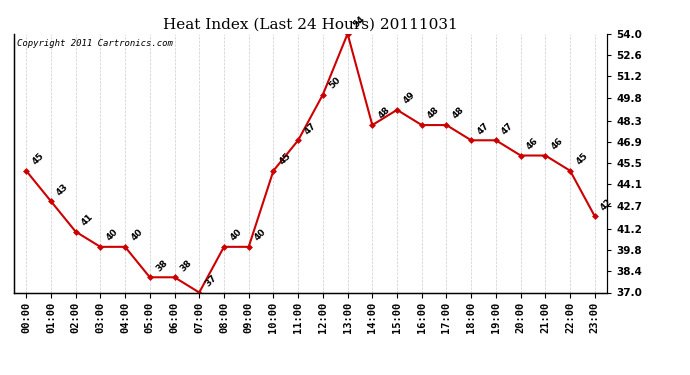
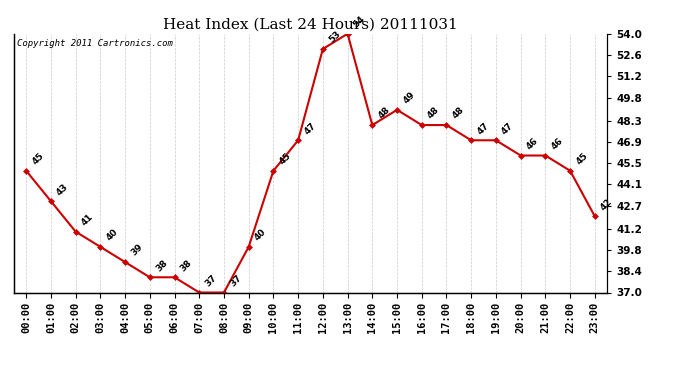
04:00: 40 -> 39
08:00: 40 -> 37
12:00: 50 -> 53
